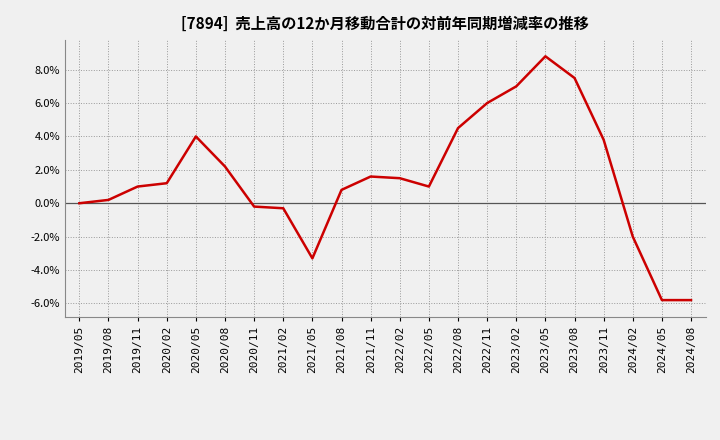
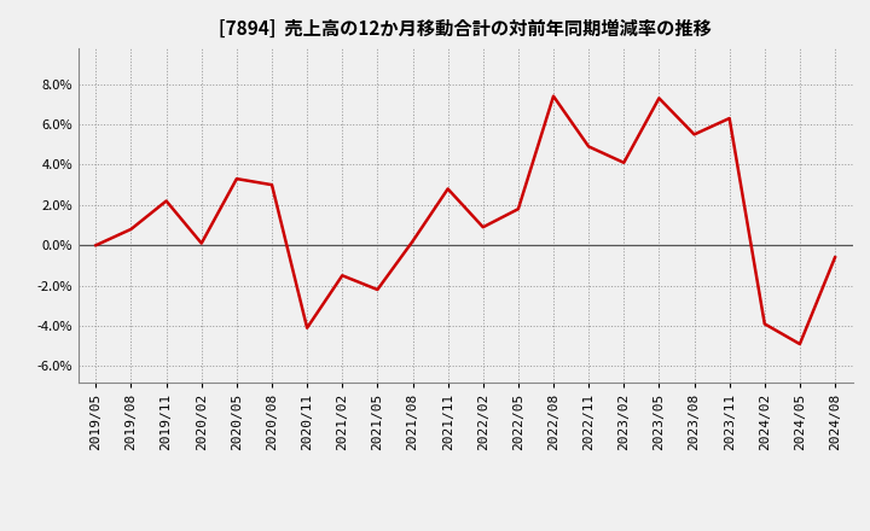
2019/08: 0.2% -> 0.8%
2019/11: 1.0% -> 2.2%
2020/02: 1.2% -> 0.1%
2020/05: 4.0% -> 3.3%
2020/08: 2.2% -> 3.0%
2020/11: -0.2% -> -4.1%
2021/02: -0.3% -> -1.5%
2021/05: -3.3% -> -2.2%
2021/08: 0.8% -> 0.2%
2021/11: 1.6% -> 2.8%
2022/02: 1.5% -> 0.9%
2022/05: 1.0% -> 1.8%
2022/08: 4.5% -> 7.4%
2022/11: 6.0% -> 4.9%
2023/02: 7.0% -> 4.1%
2023/05: 8.8% -> 7.3%
2023/08: 7.5% -> 5.5%
2023/11: 3.8% -> 6.3%
2024/02: -2.0% -> -3.9%
2024/05: -5.8% -> -4.9%
2024/08: -5.8% -> -0.6%
